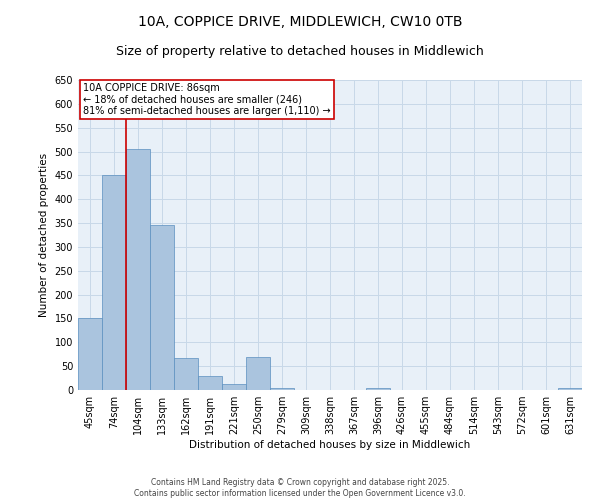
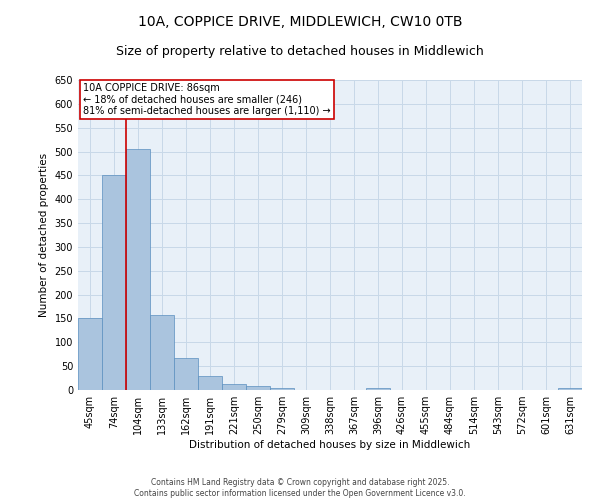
133sqm: 345 -> 158
250sqm: 70 -> 8
